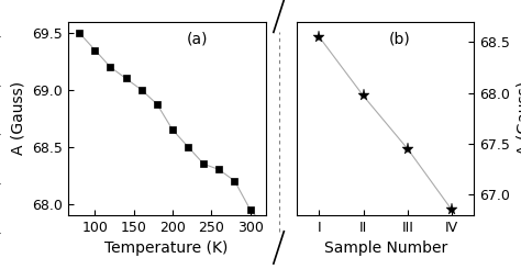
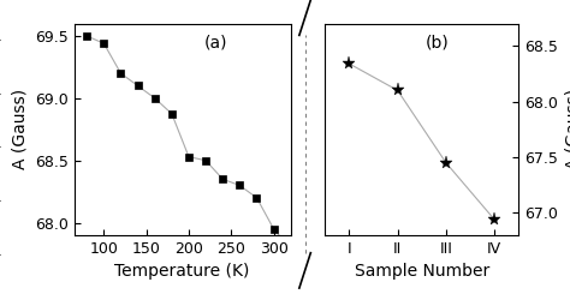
100: 69.35 -> 69.44
200: 68.65 -> 68.53
I: 68.55 -> 68.34
II: 67.97 -> 68.10
IV: 66.85 -> 66.94
